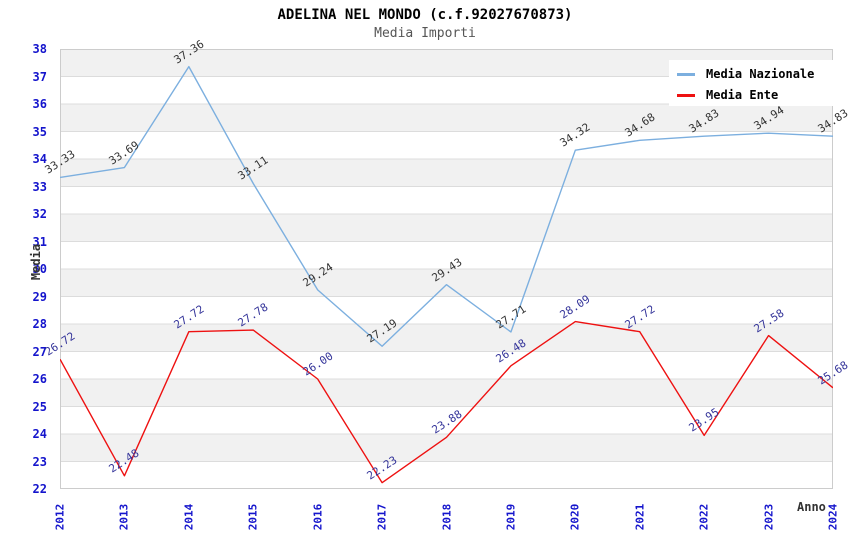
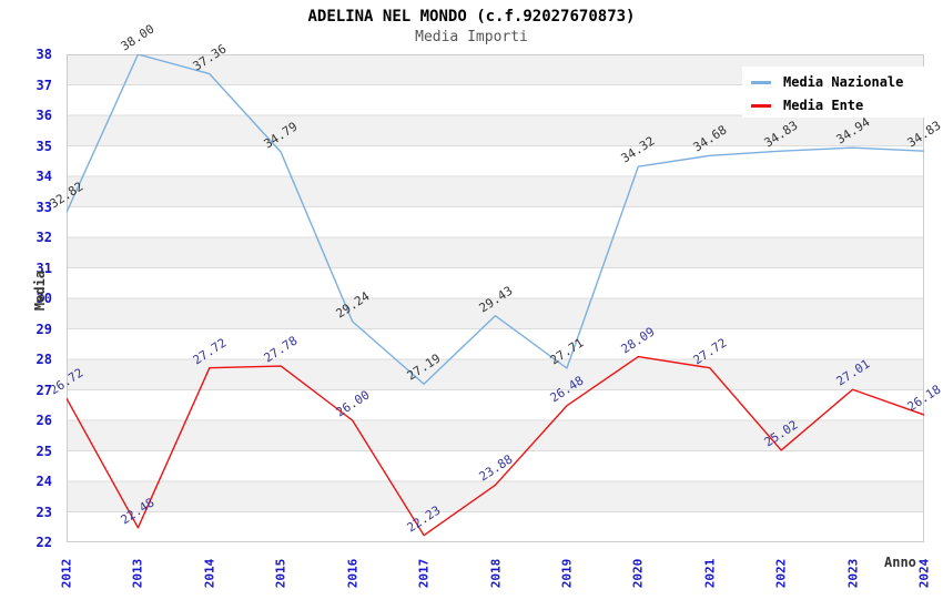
Media Nazionale/2012: 33.33 -> 32.82
Media Nazionale/2013: 33.69 -> 38.00
Media Nazionale/2015: 33.11 -> 34.79
Media Ente/2022: 23.95 -> 25.02
Media Ente/2023: 27.58 -> 27.01
Media Ente/2024: 25.68 -> 26.18
